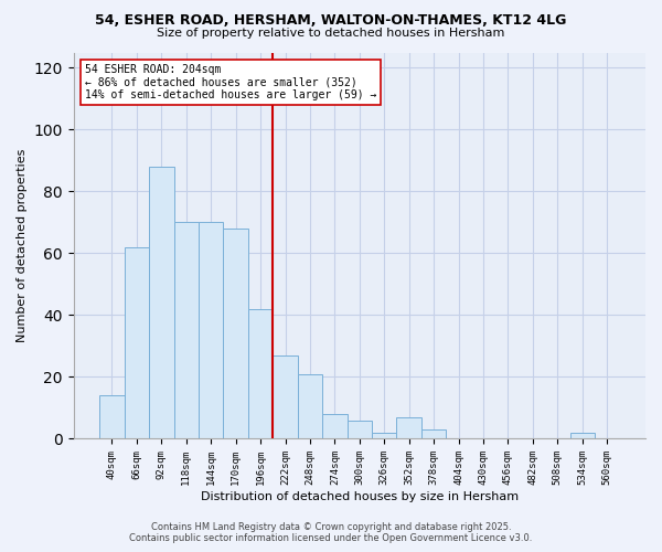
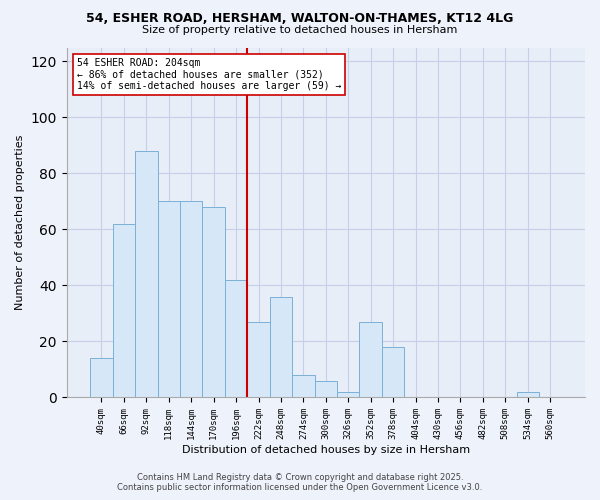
248sqm: 21 -> 36
352sqm: 7 -> 27
378sqm: 3 -> 18
